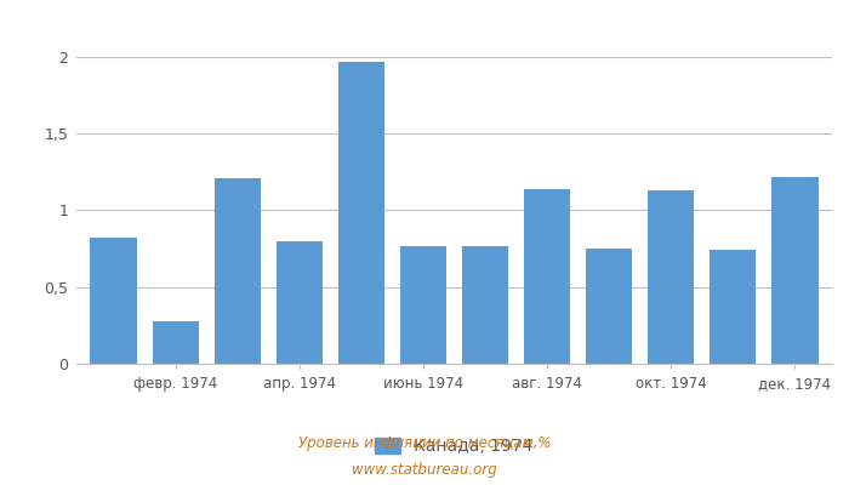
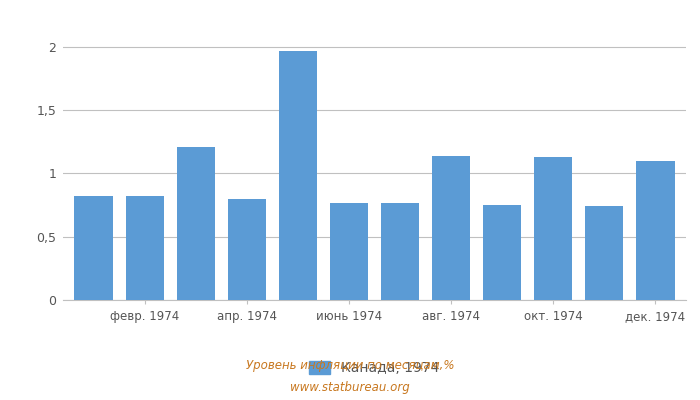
февр. 1974: 0,28 -> 0,82
дек. 1974: 1,22 -> 1,10
